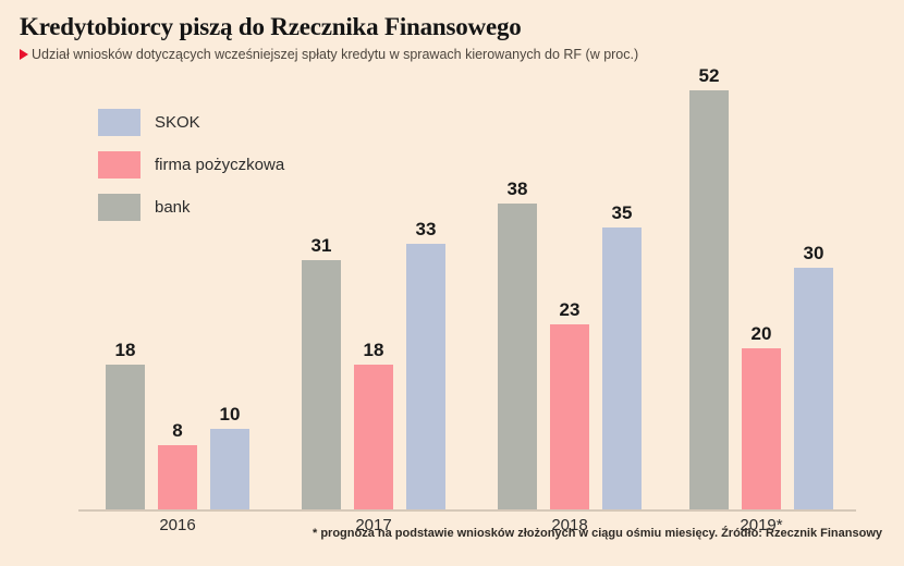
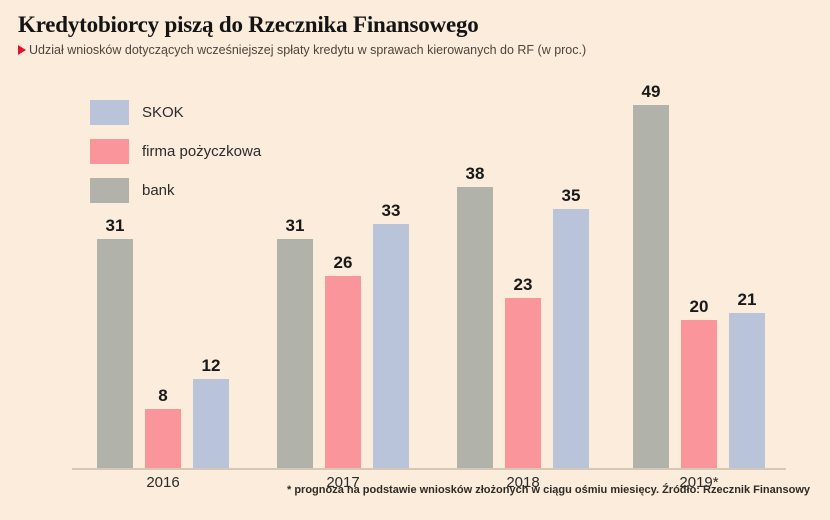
bank/2016: 18 -> 31
SKOK/2016: 10 -> 12
firma pożyczkowa/2017: 18 -> 26
bank/2019*: 52 -> 49
SKOK/2019*: 30 -> 21
